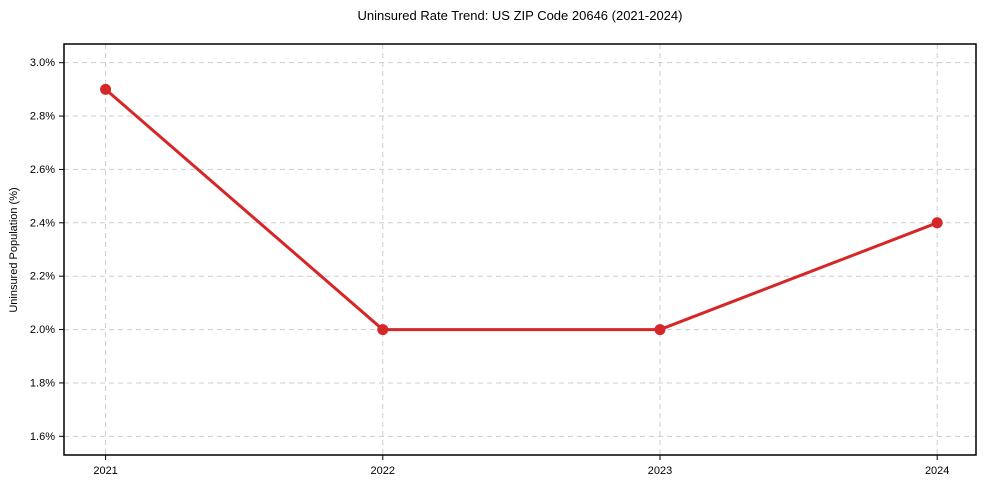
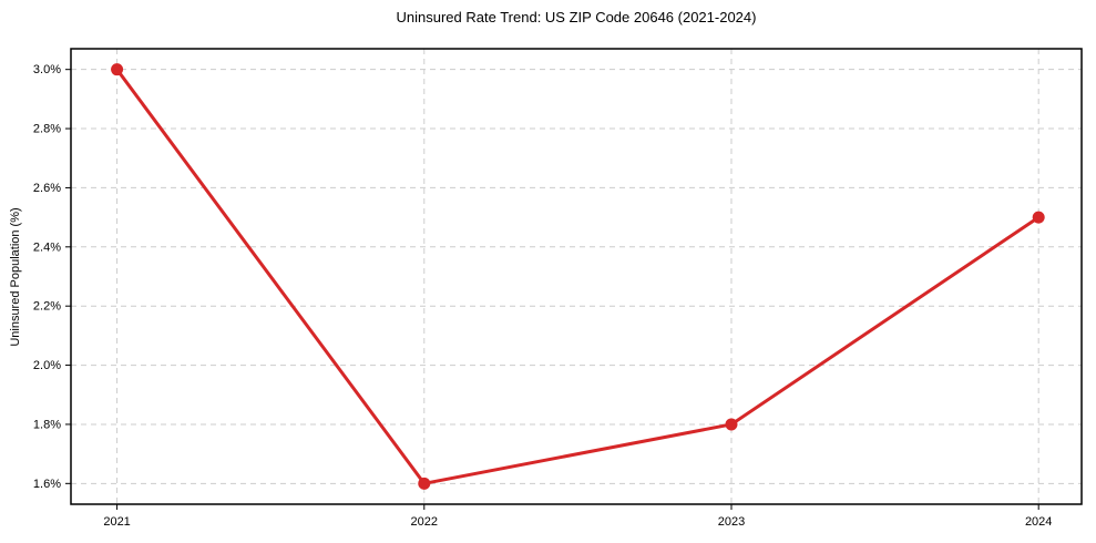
2021: 2.9% -> 3.0%
2022: 2.0% -> 1.6%
2023: 2.0% -> 1.8%
2024: 2.4% -> 2.5%
